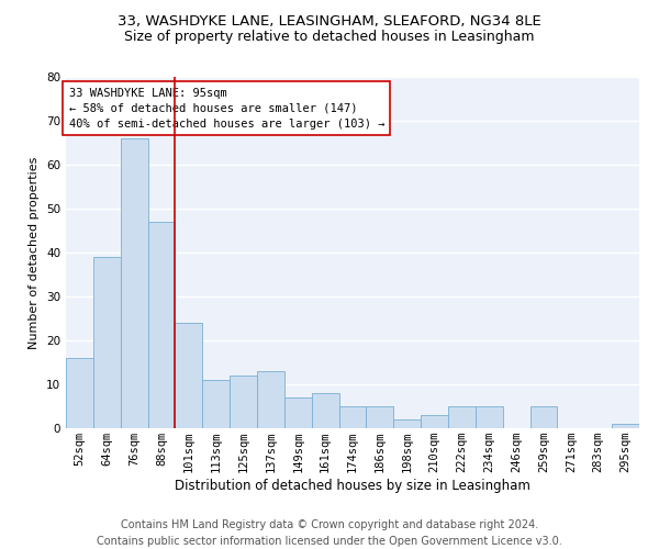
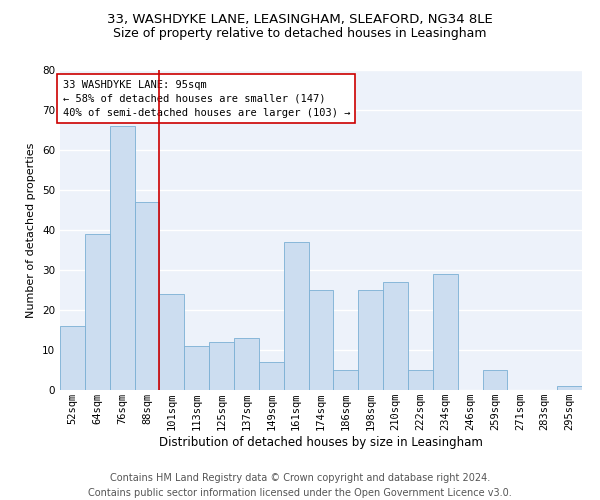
161sqm: 8 -> 37
174sqm: 5 -> 25
198sqm: 2 -> 25
210sqm: 3 -> 27
234sqm: 5 -> 29
